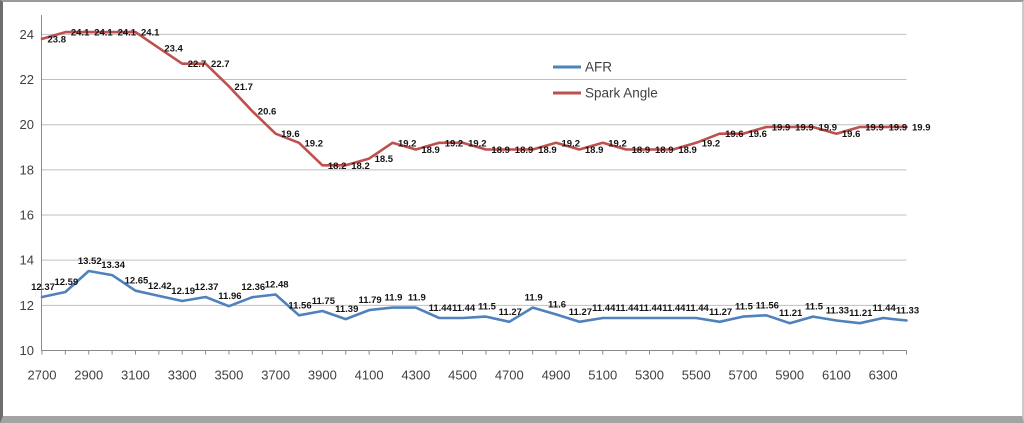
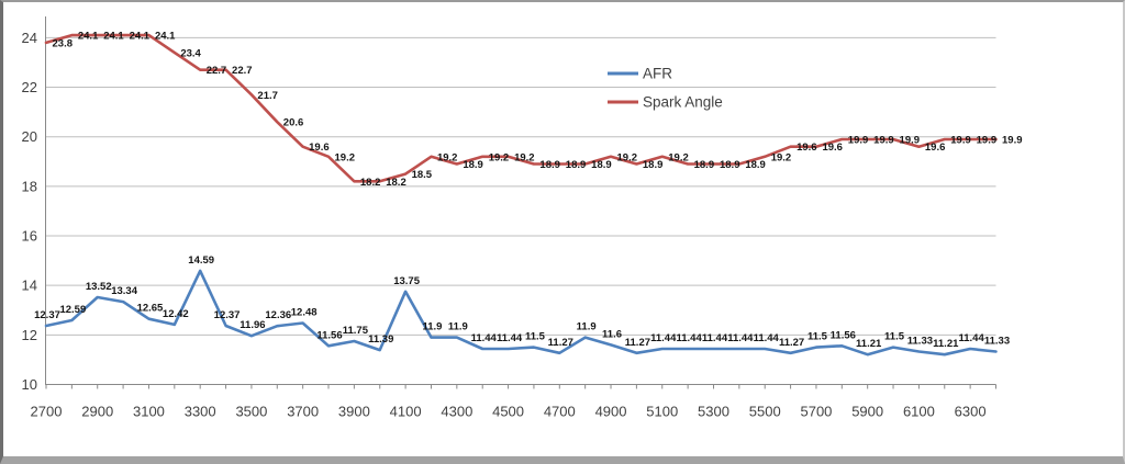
AFR/3300: 12.19 -> 14.59
AFR/4100: 11.79 -> 13.75
